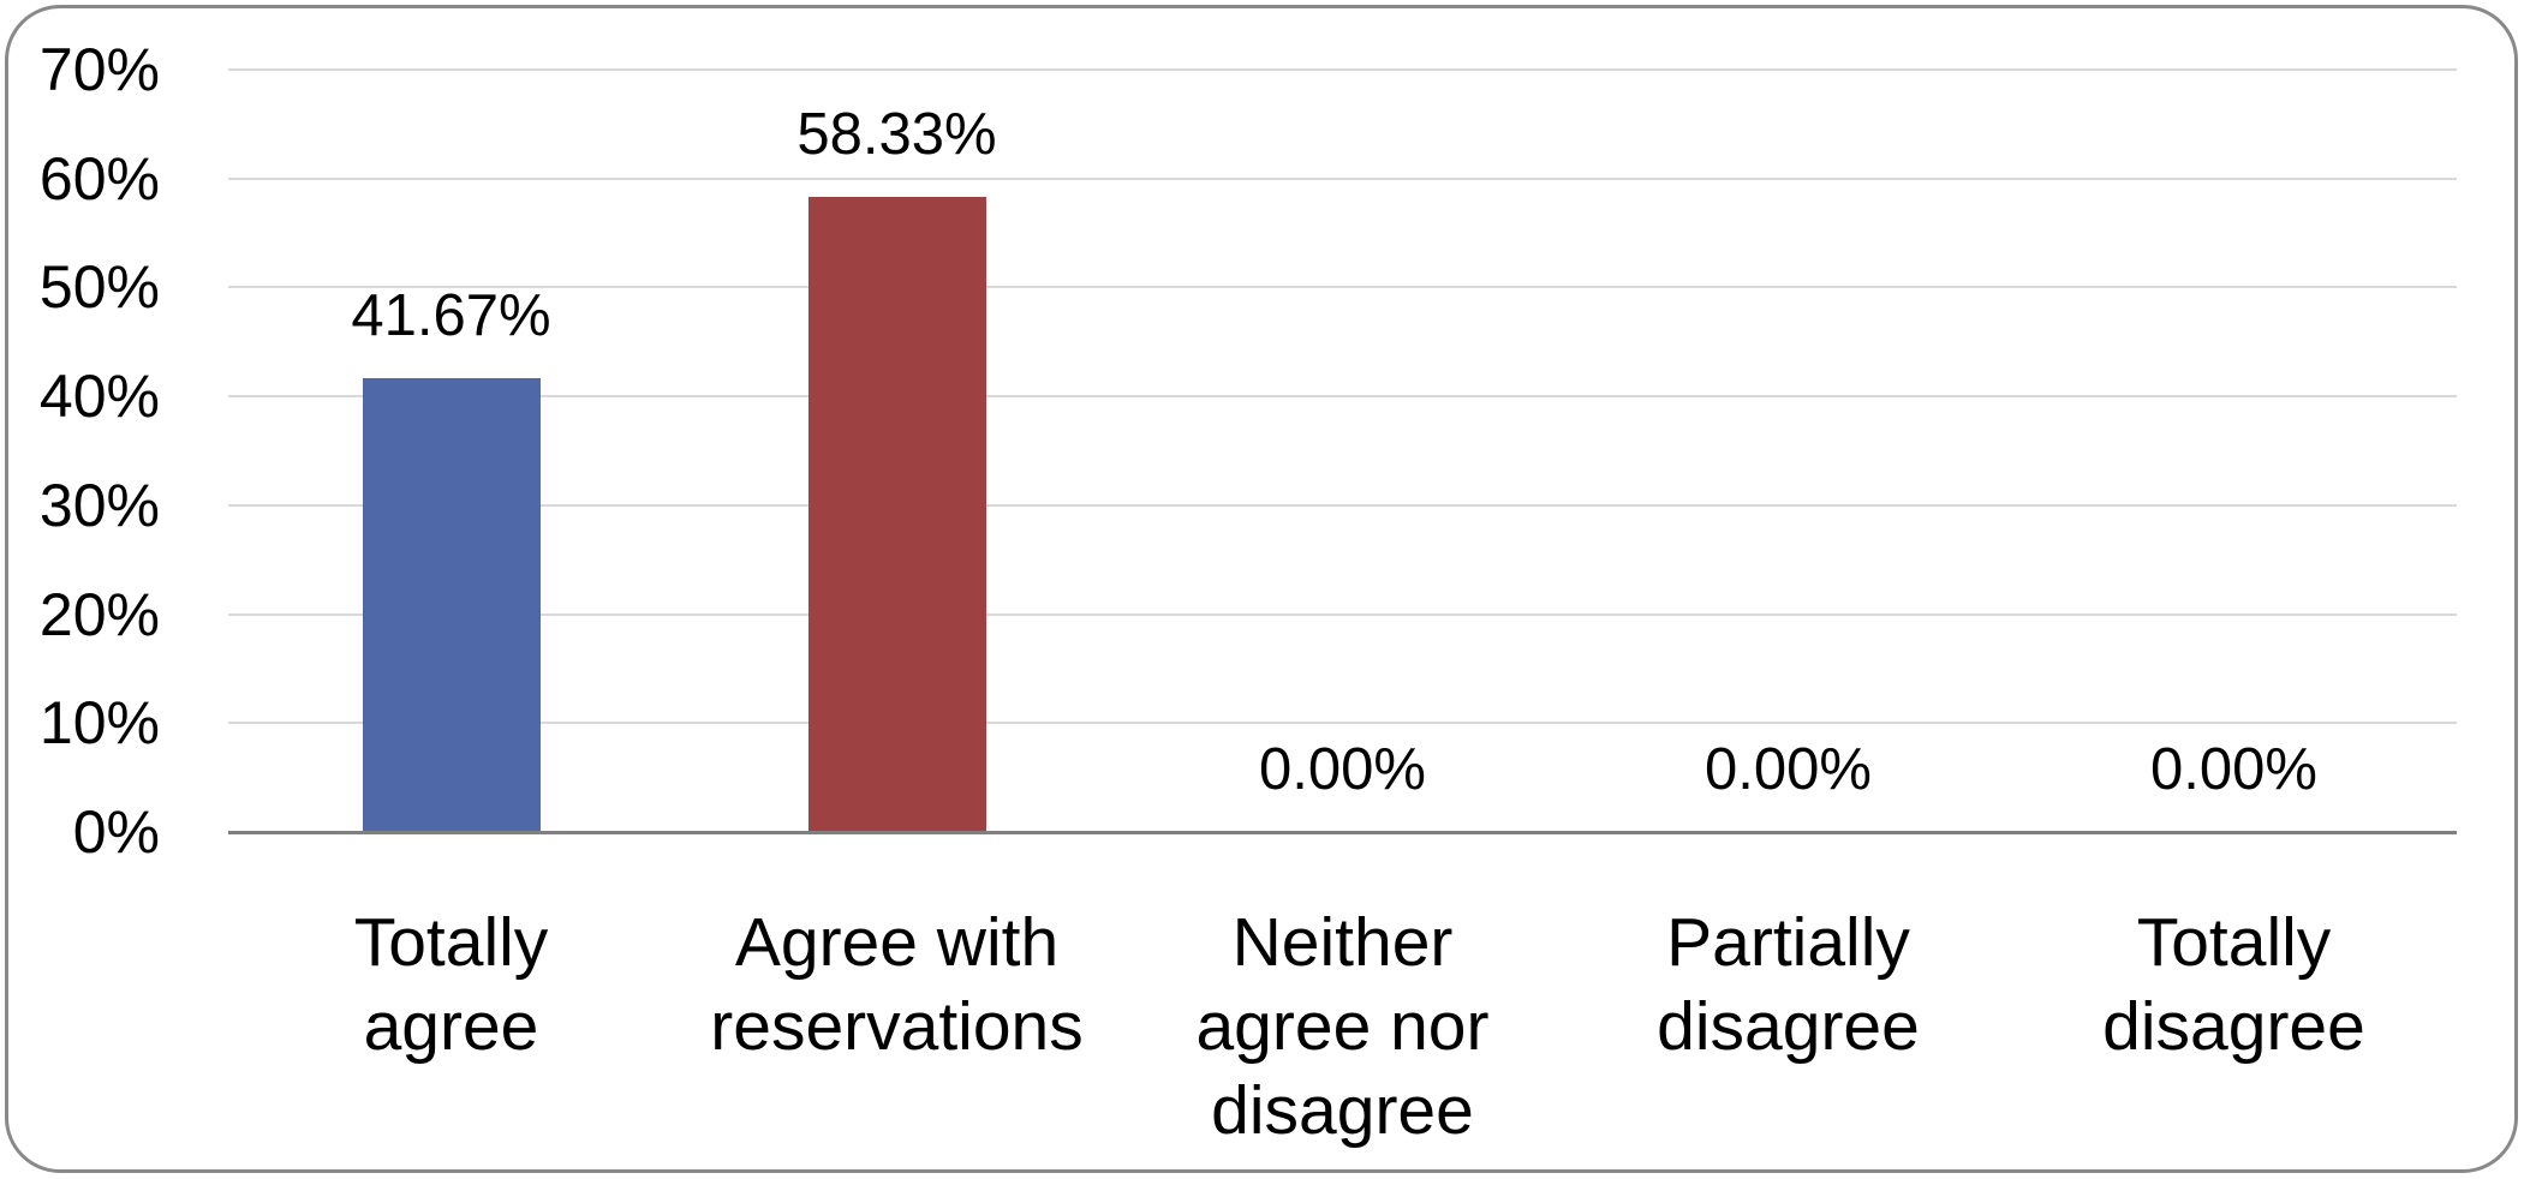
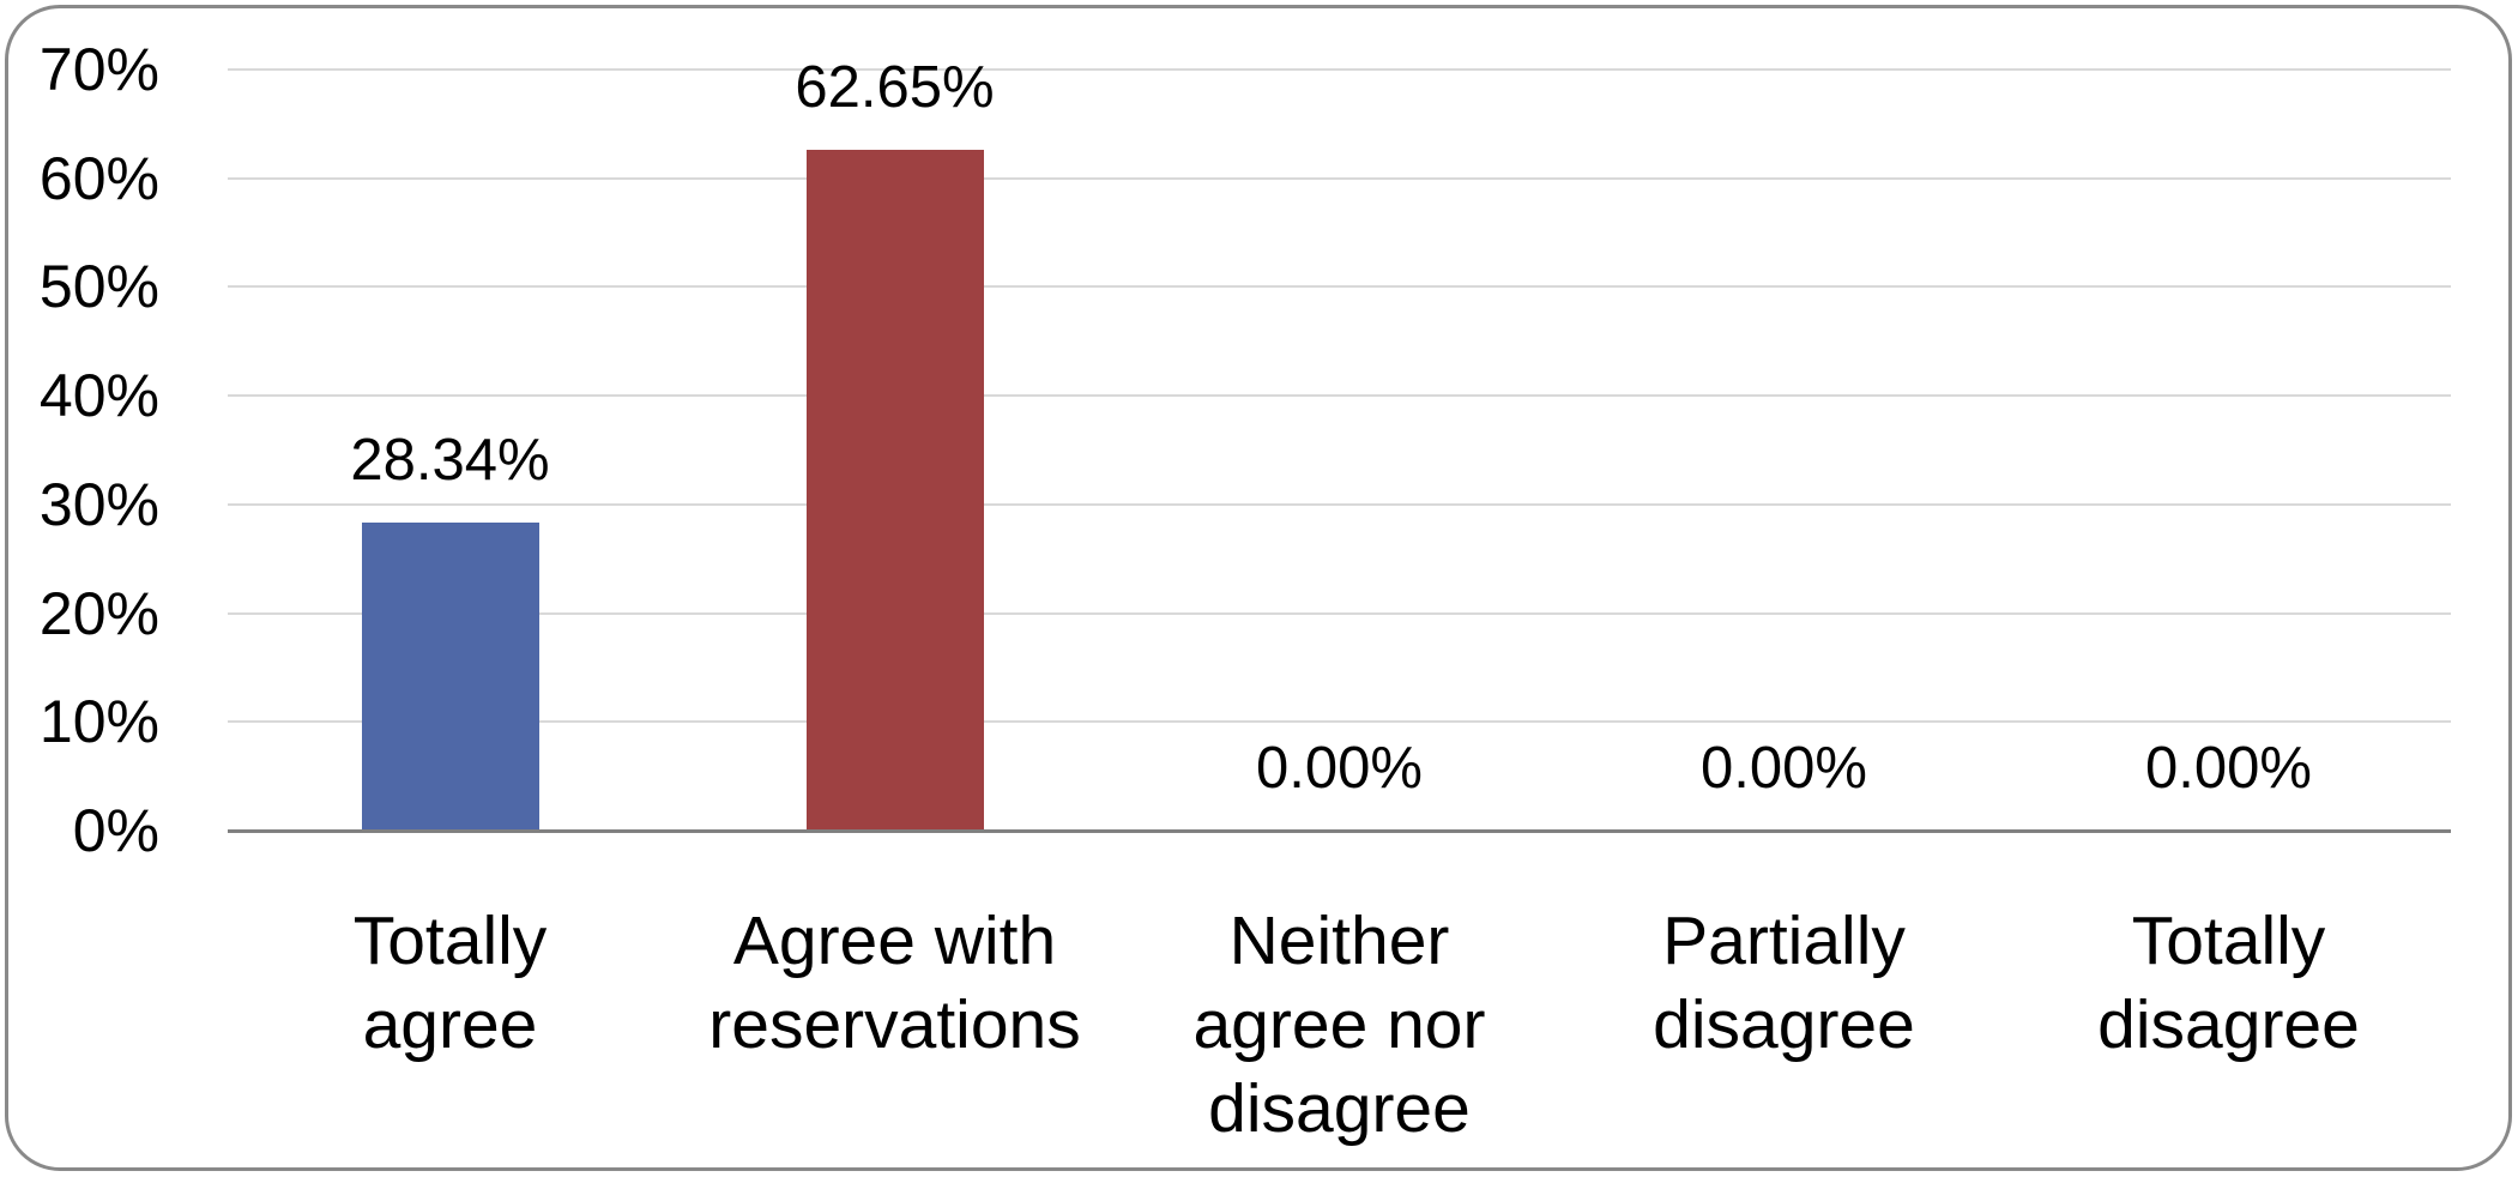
Totally agree: 41.67% -> 28.34%
Agree with reservations: 58.33% -> 62.65%
